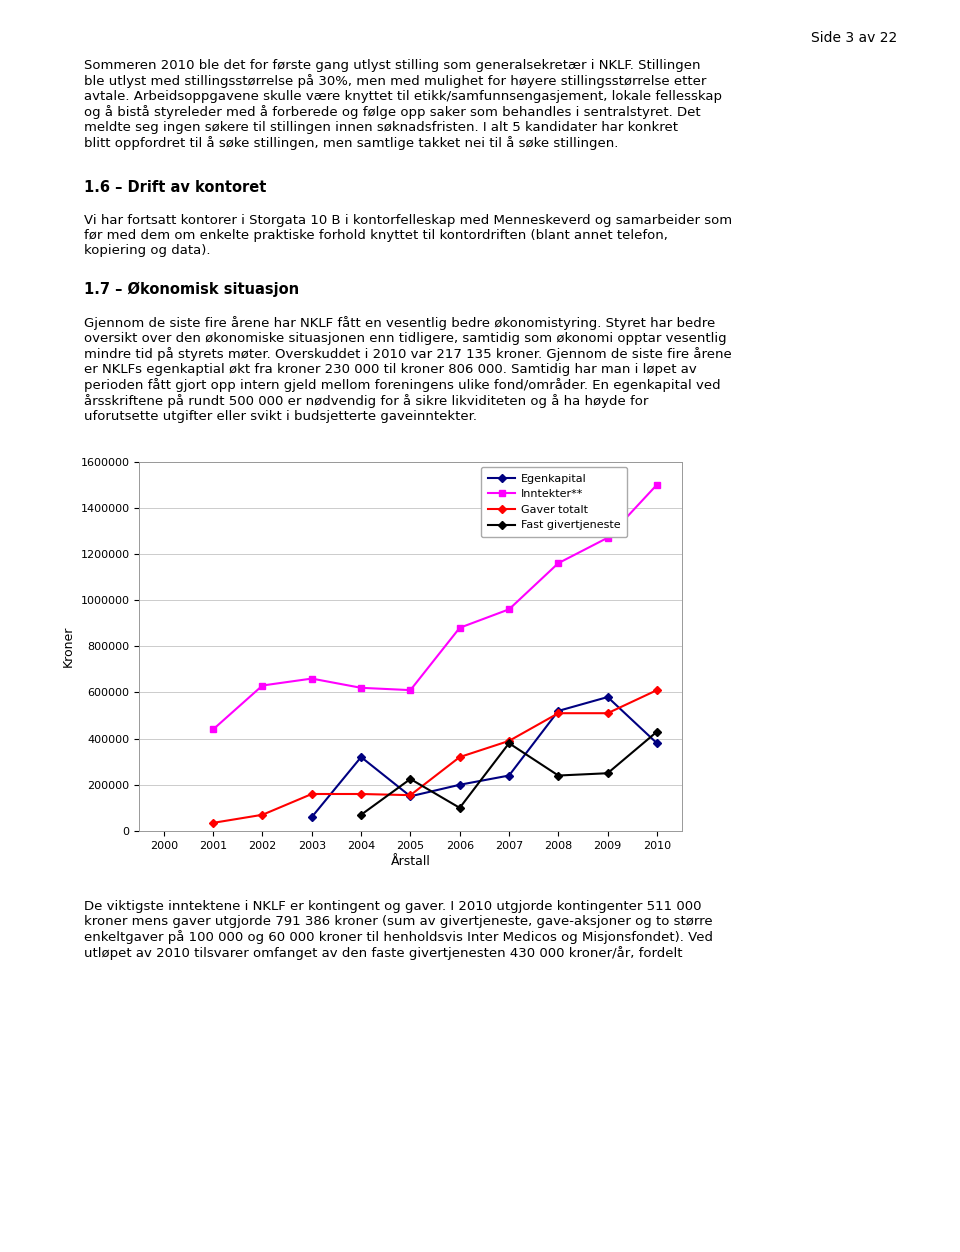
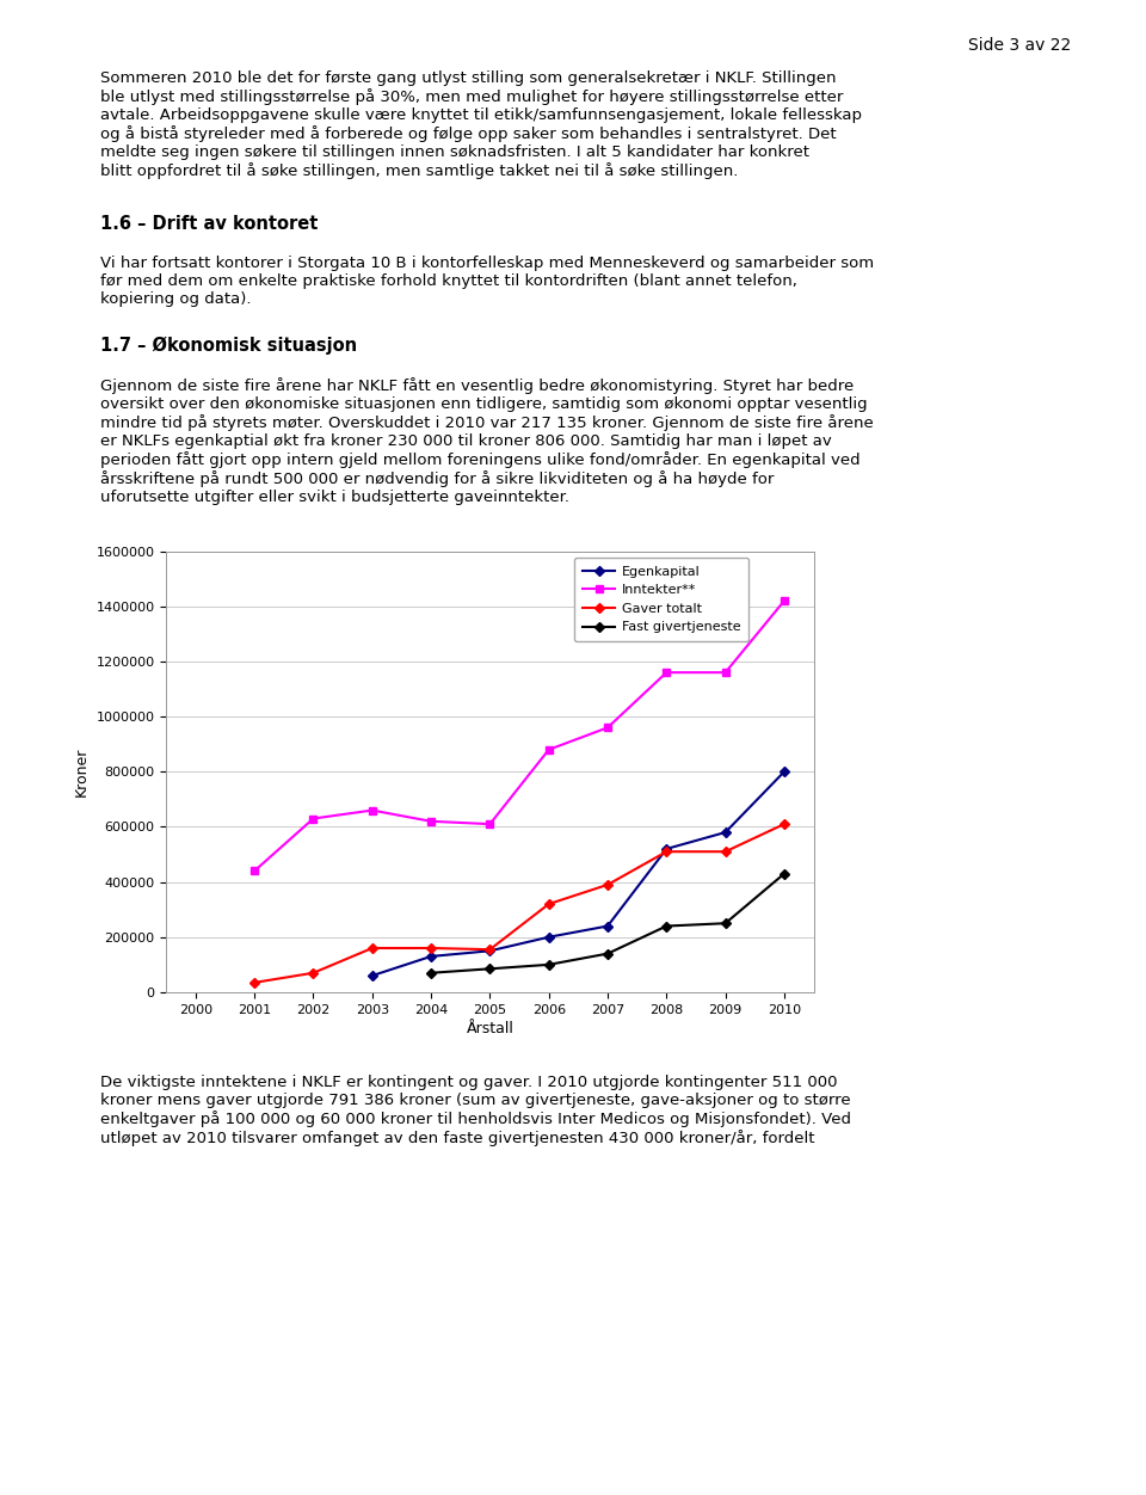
Egenkapital/2004: 320000 -> 130000
Fast givertjeneste/2005: 225000 -> 85000
Fast givertjeneste/2007: 380000 -> 140000
Inntekter**/2009: 1270000 -> 1160000
Egenkapital/2010: 380000 -> 800000
Inntekter**/2010: 1500000 -> 1420000
